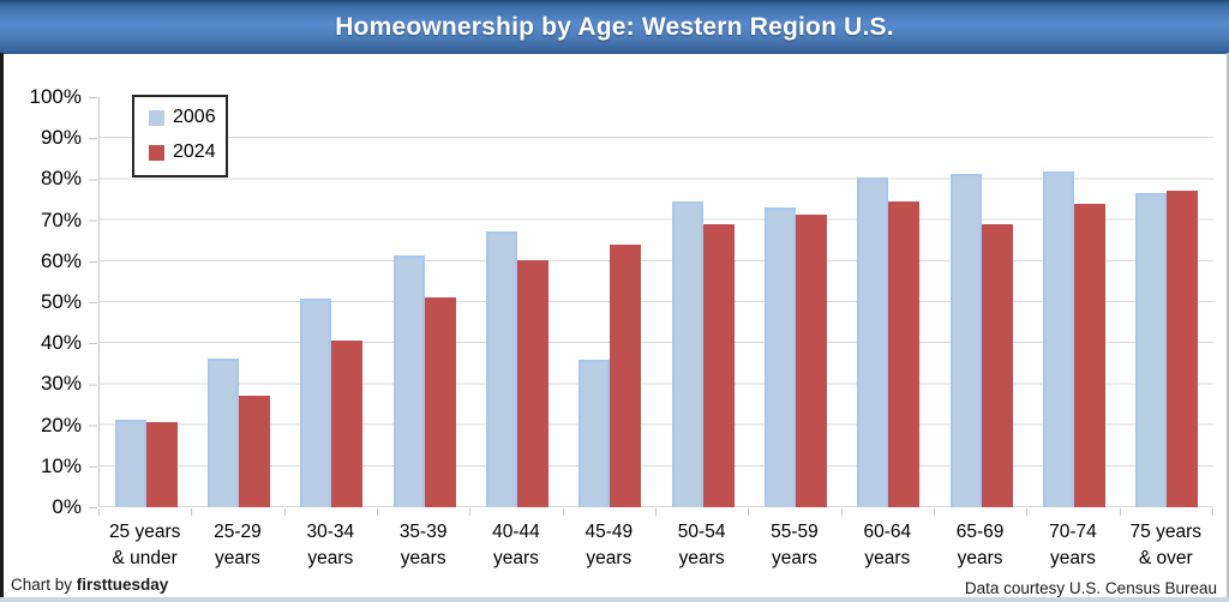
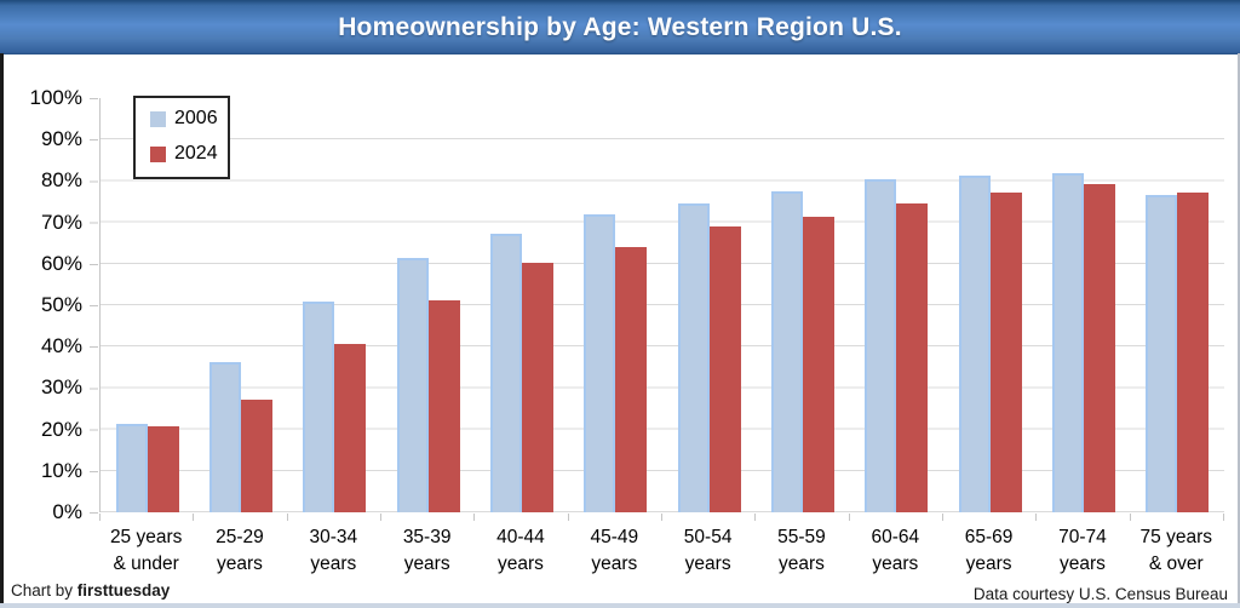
2006/45-49 years: 36% -> 72%
2006/55-59 years: 73% -> 78%
2024/65-69 years: 69% -> 77%
2024/70-74 years: 74% -> 79%
